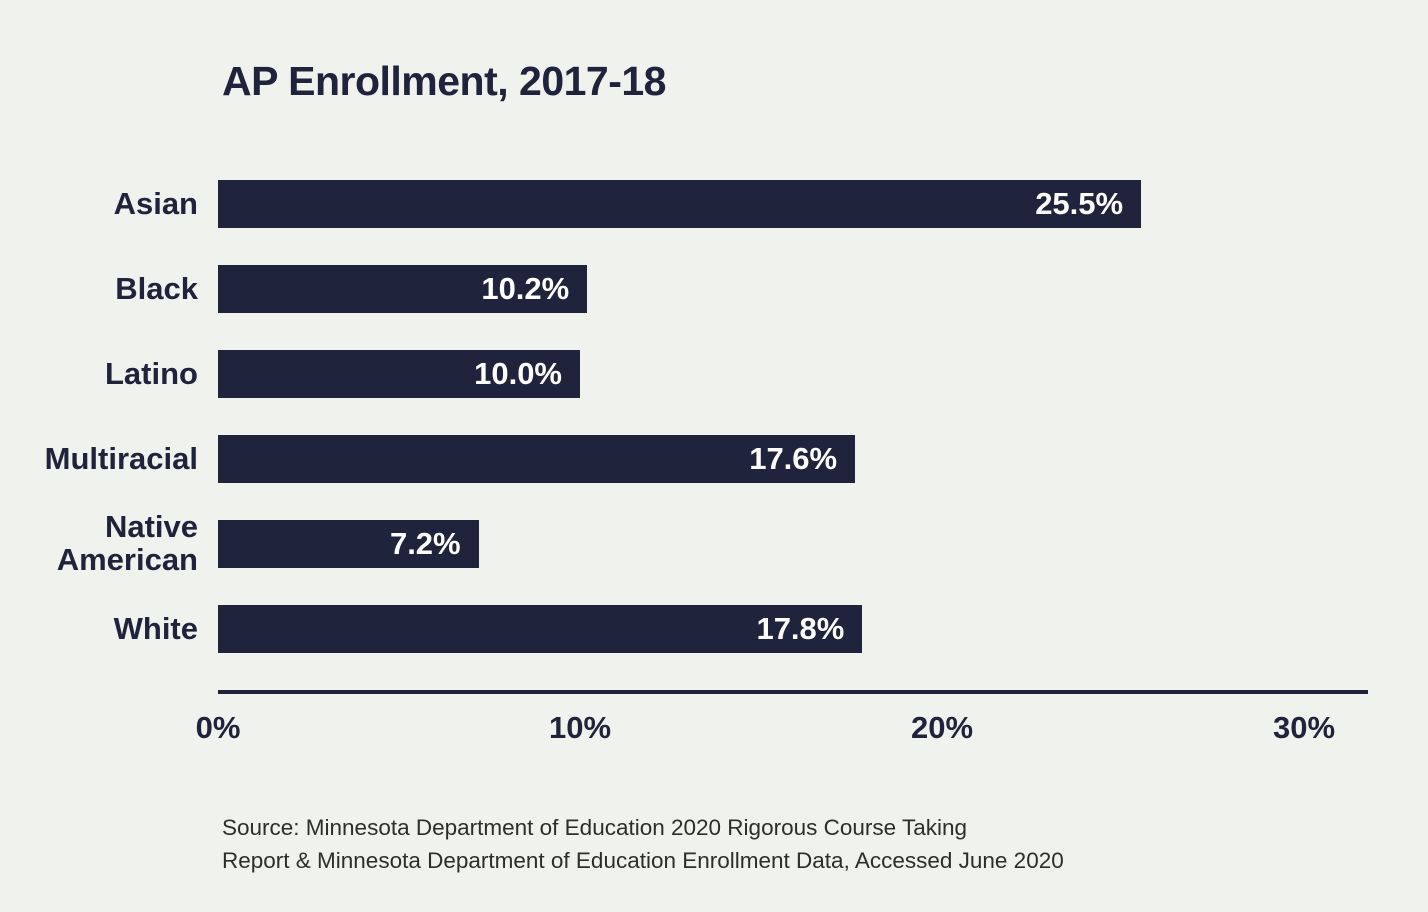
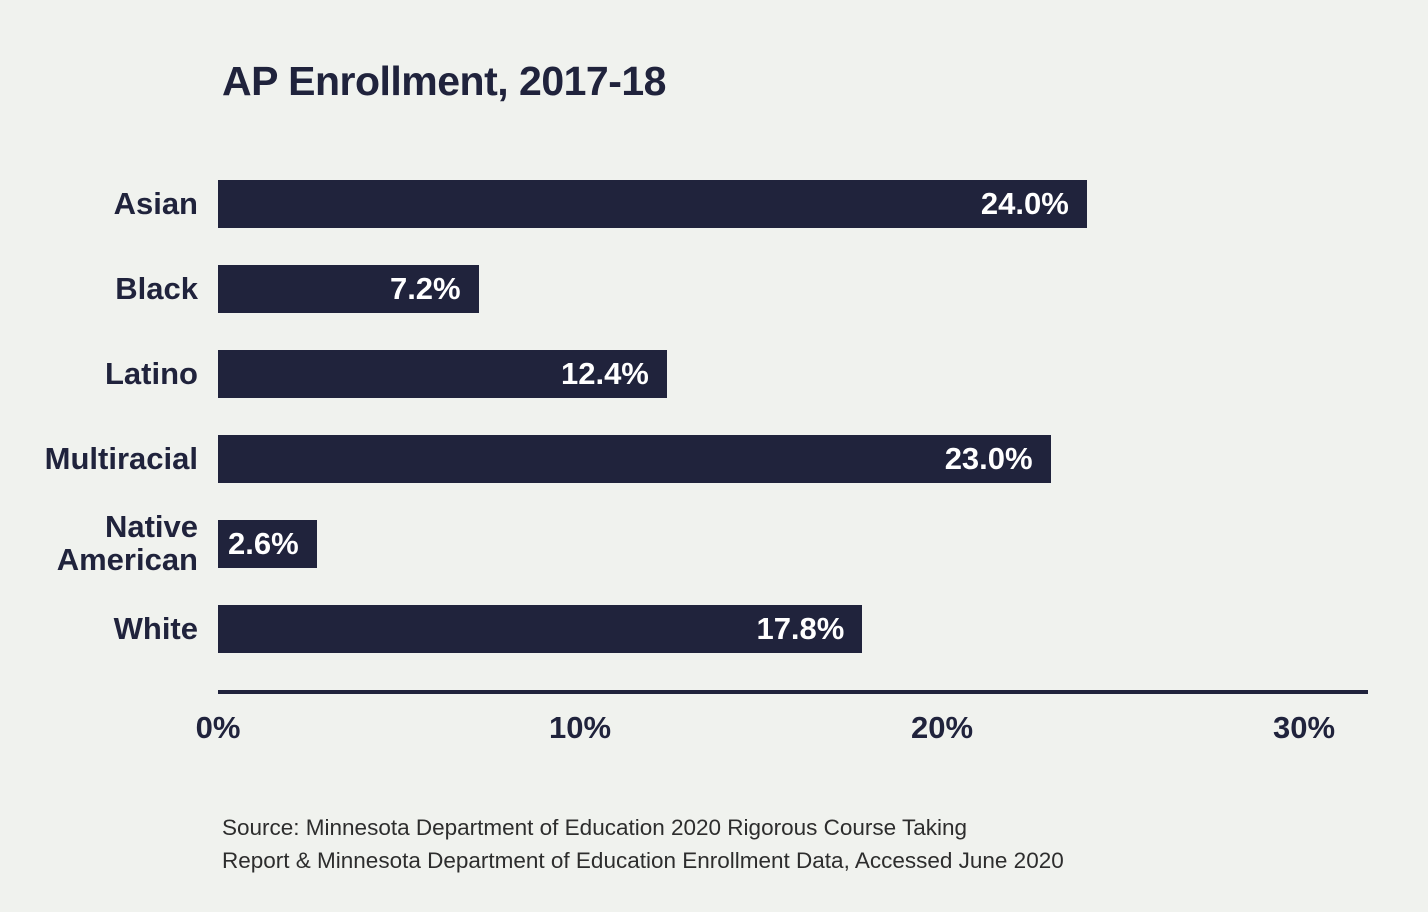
Asian: 25.5% -> 24.0%
Black: 10.2% -> 7.2%
Latino: 10.0% -> 12.4%
Multiracial: 17.6% -> 23.0%
Native American: 7.2% -> 2.6%
